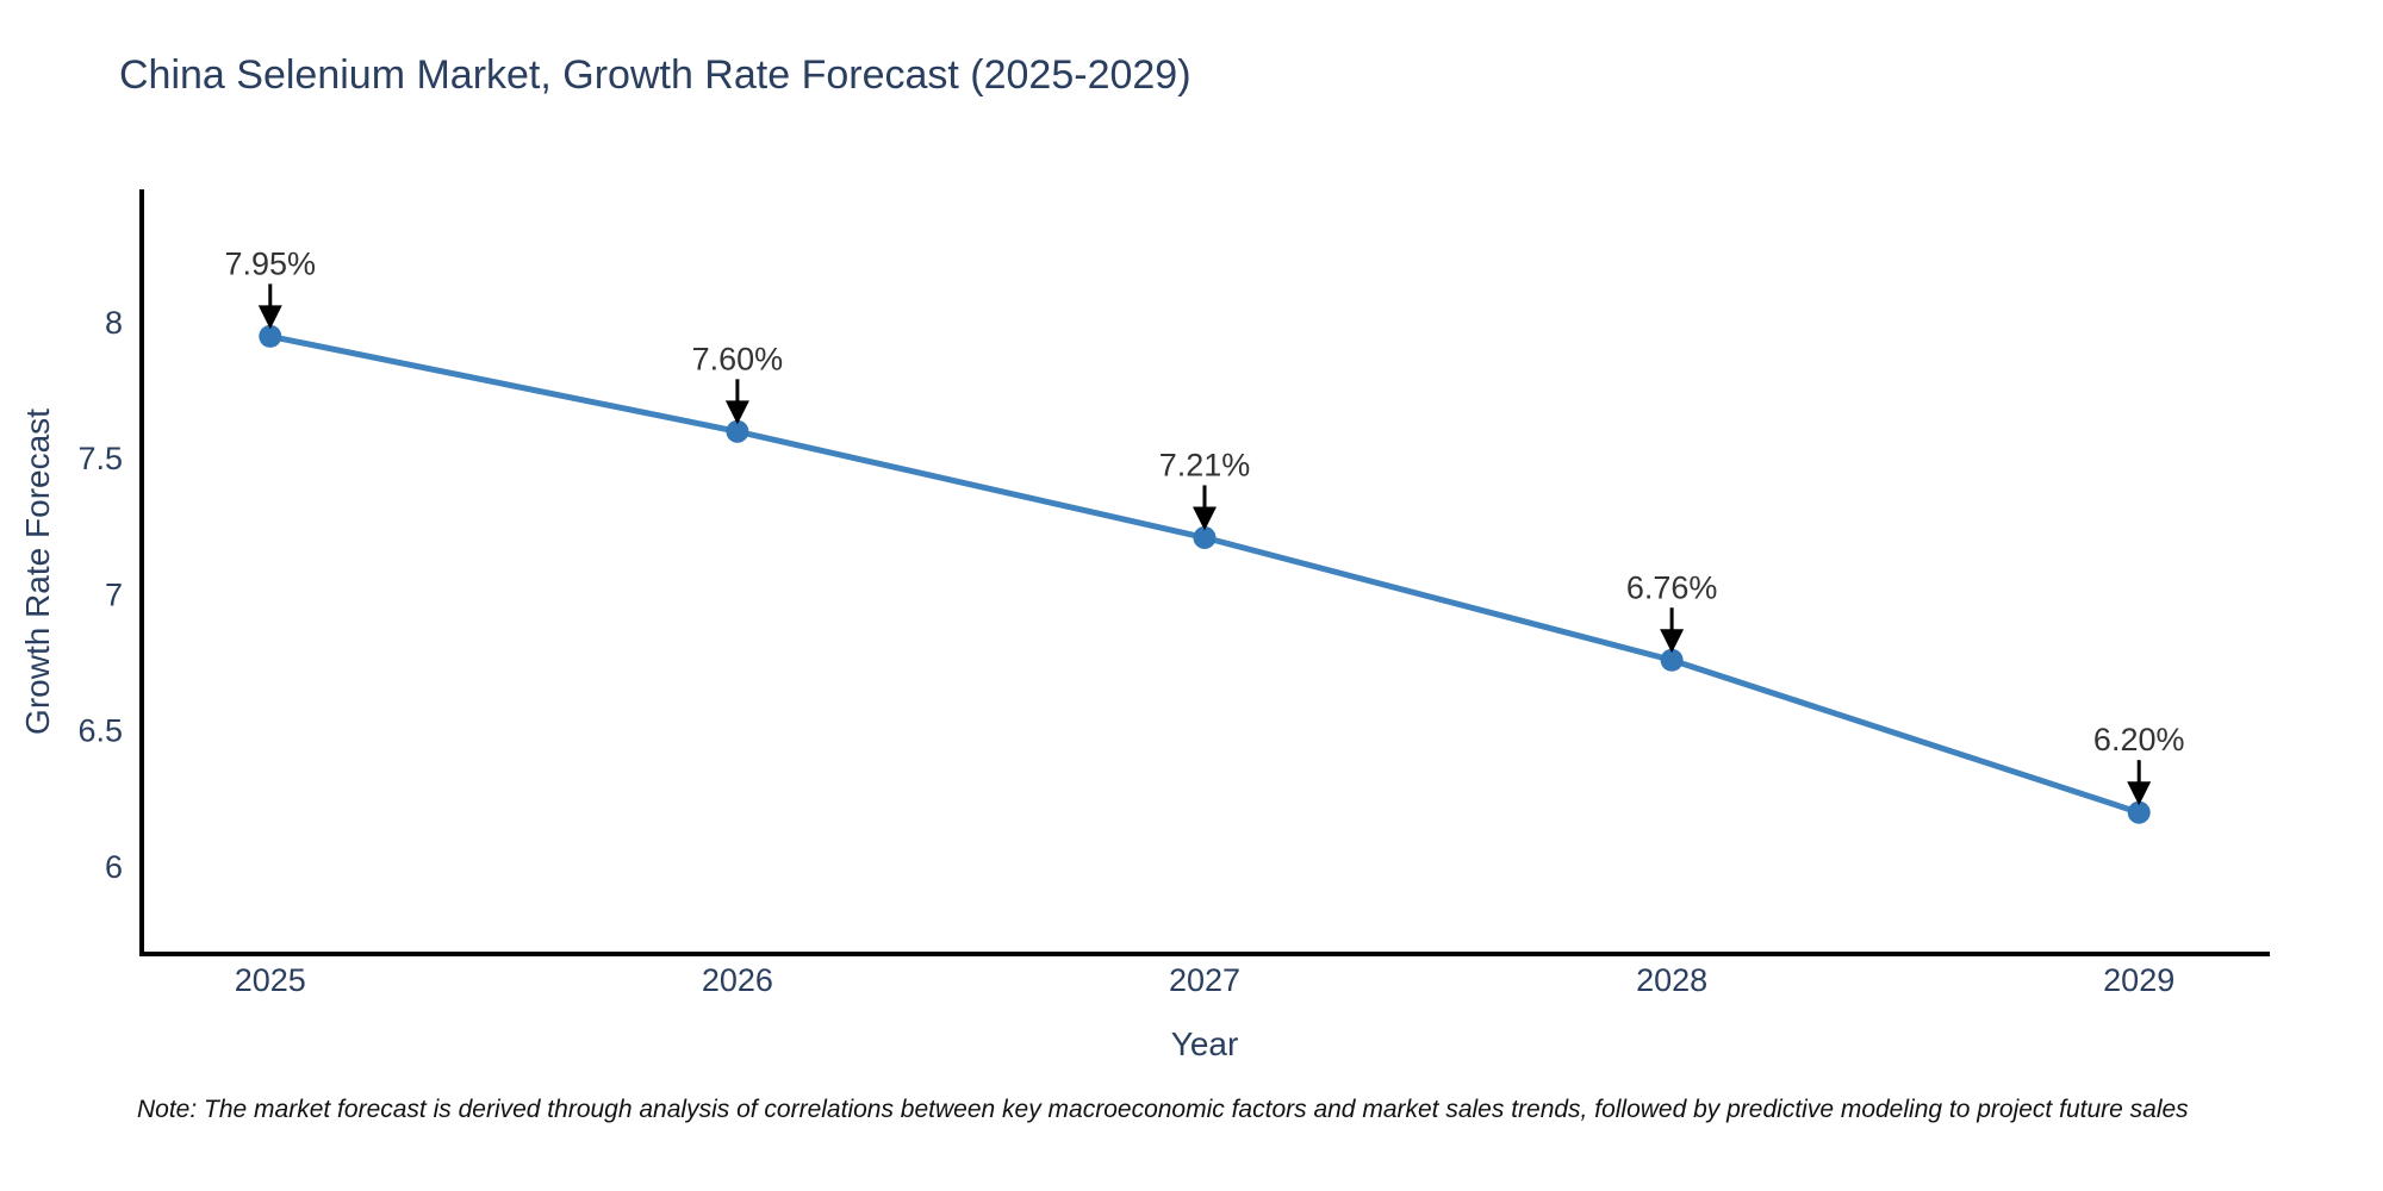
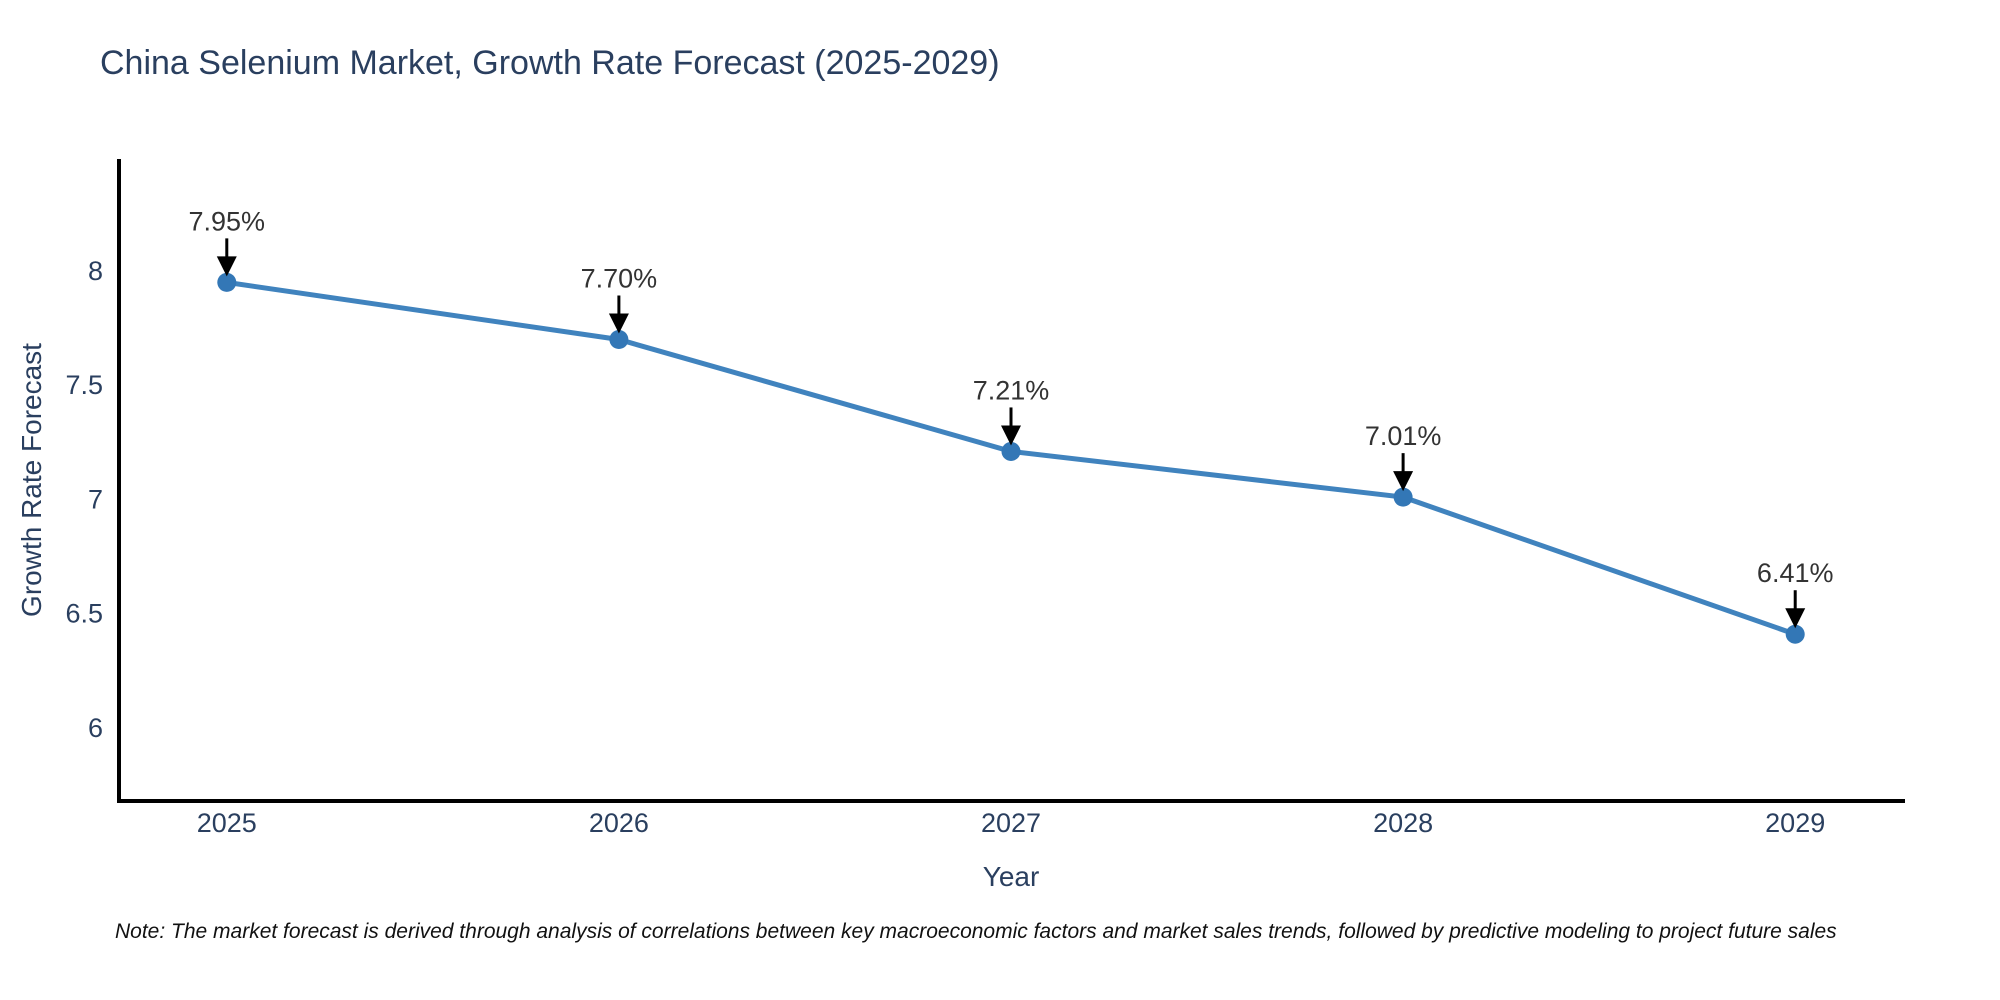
2026: 7.60% -> 7.70%
2028: 6.76% -> 7.01%
2029: 6.20% -> 6.41%
